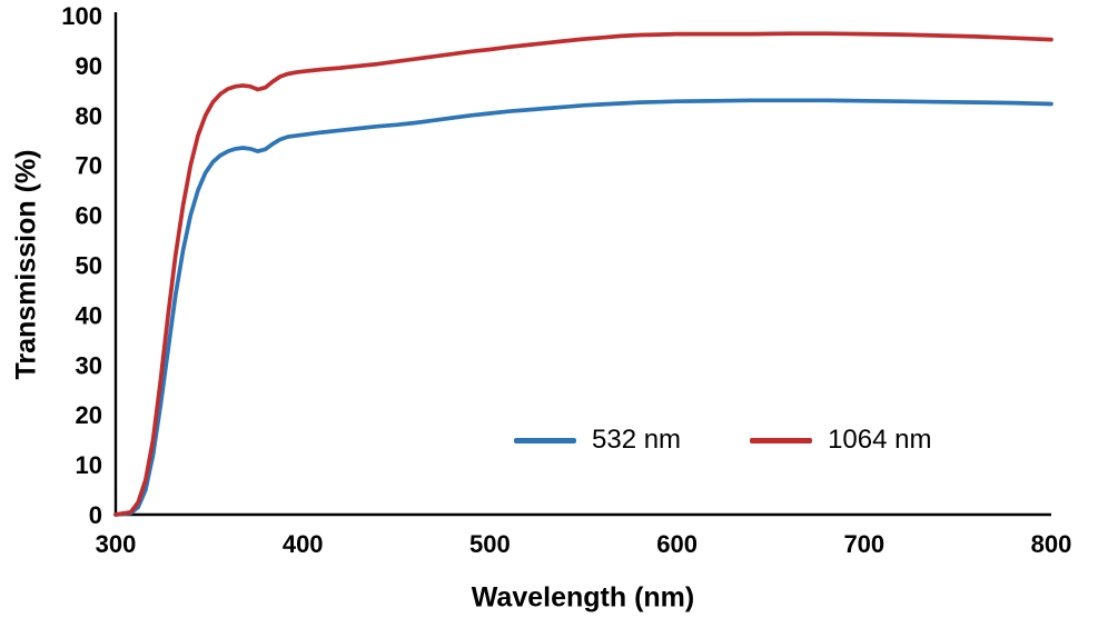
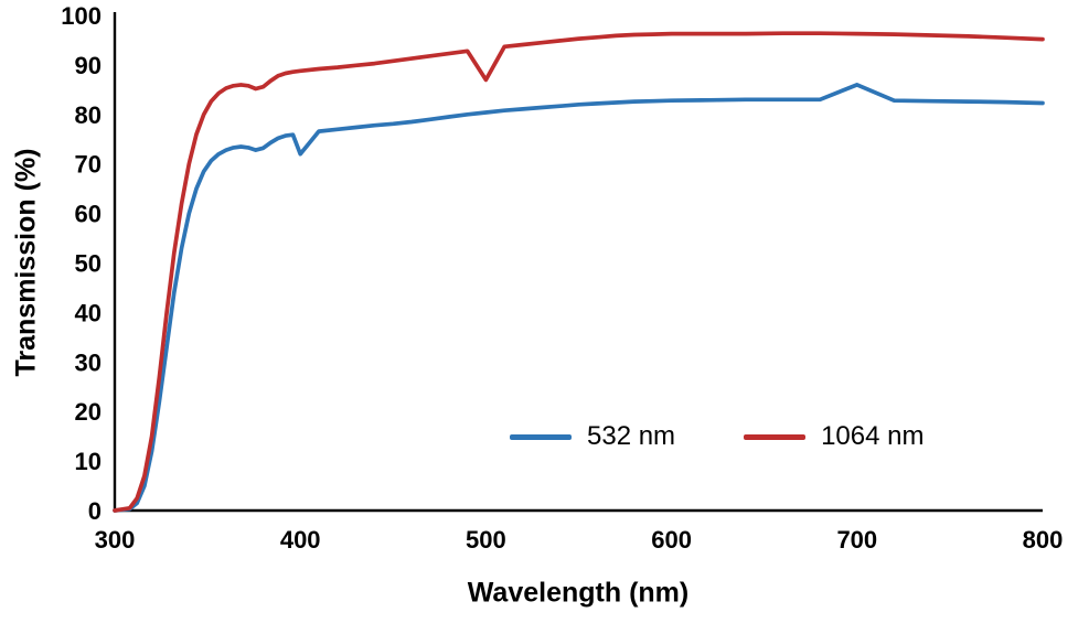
532 nm/400: 76 -> 72
1064 nm/500: 93 -> 87
532 nm/700: 83 -> 86
